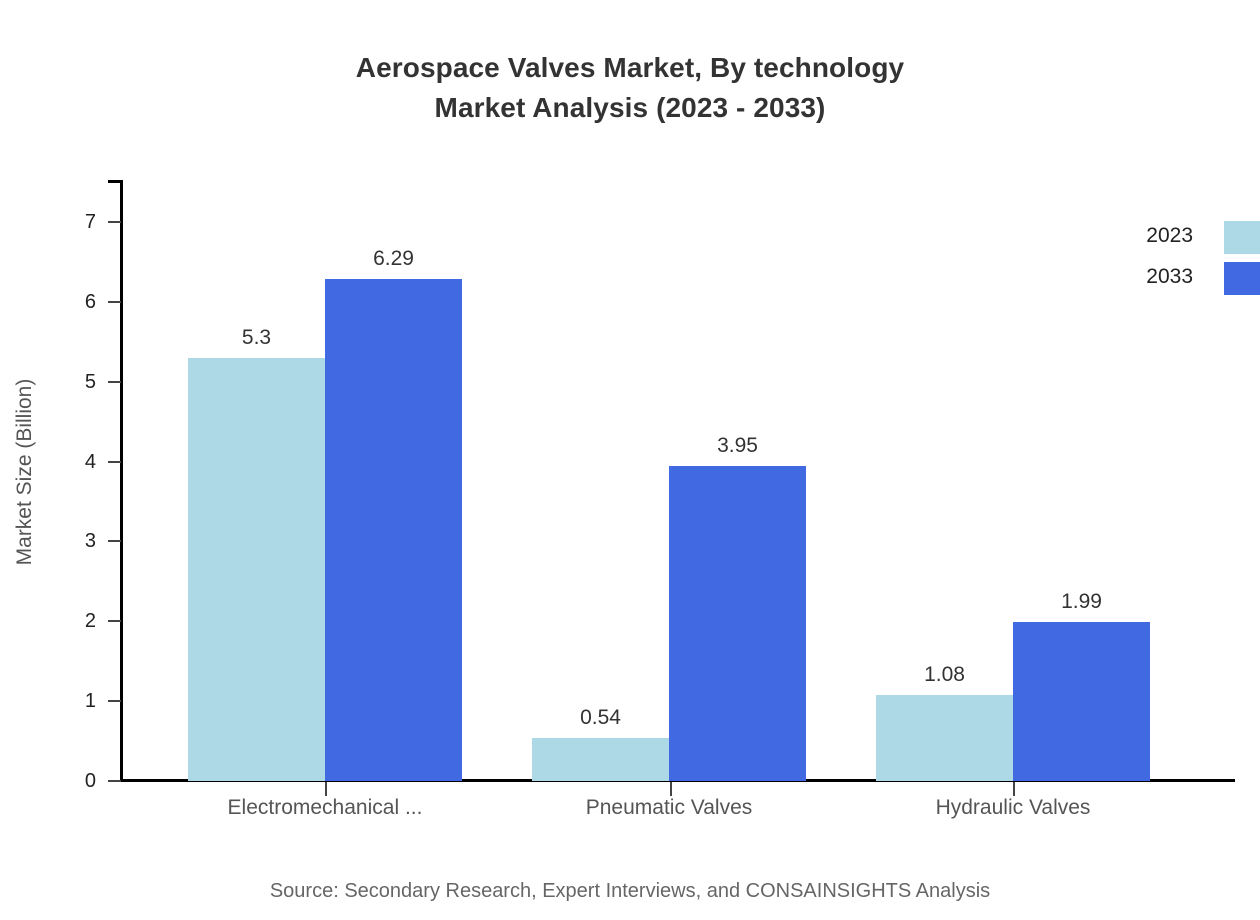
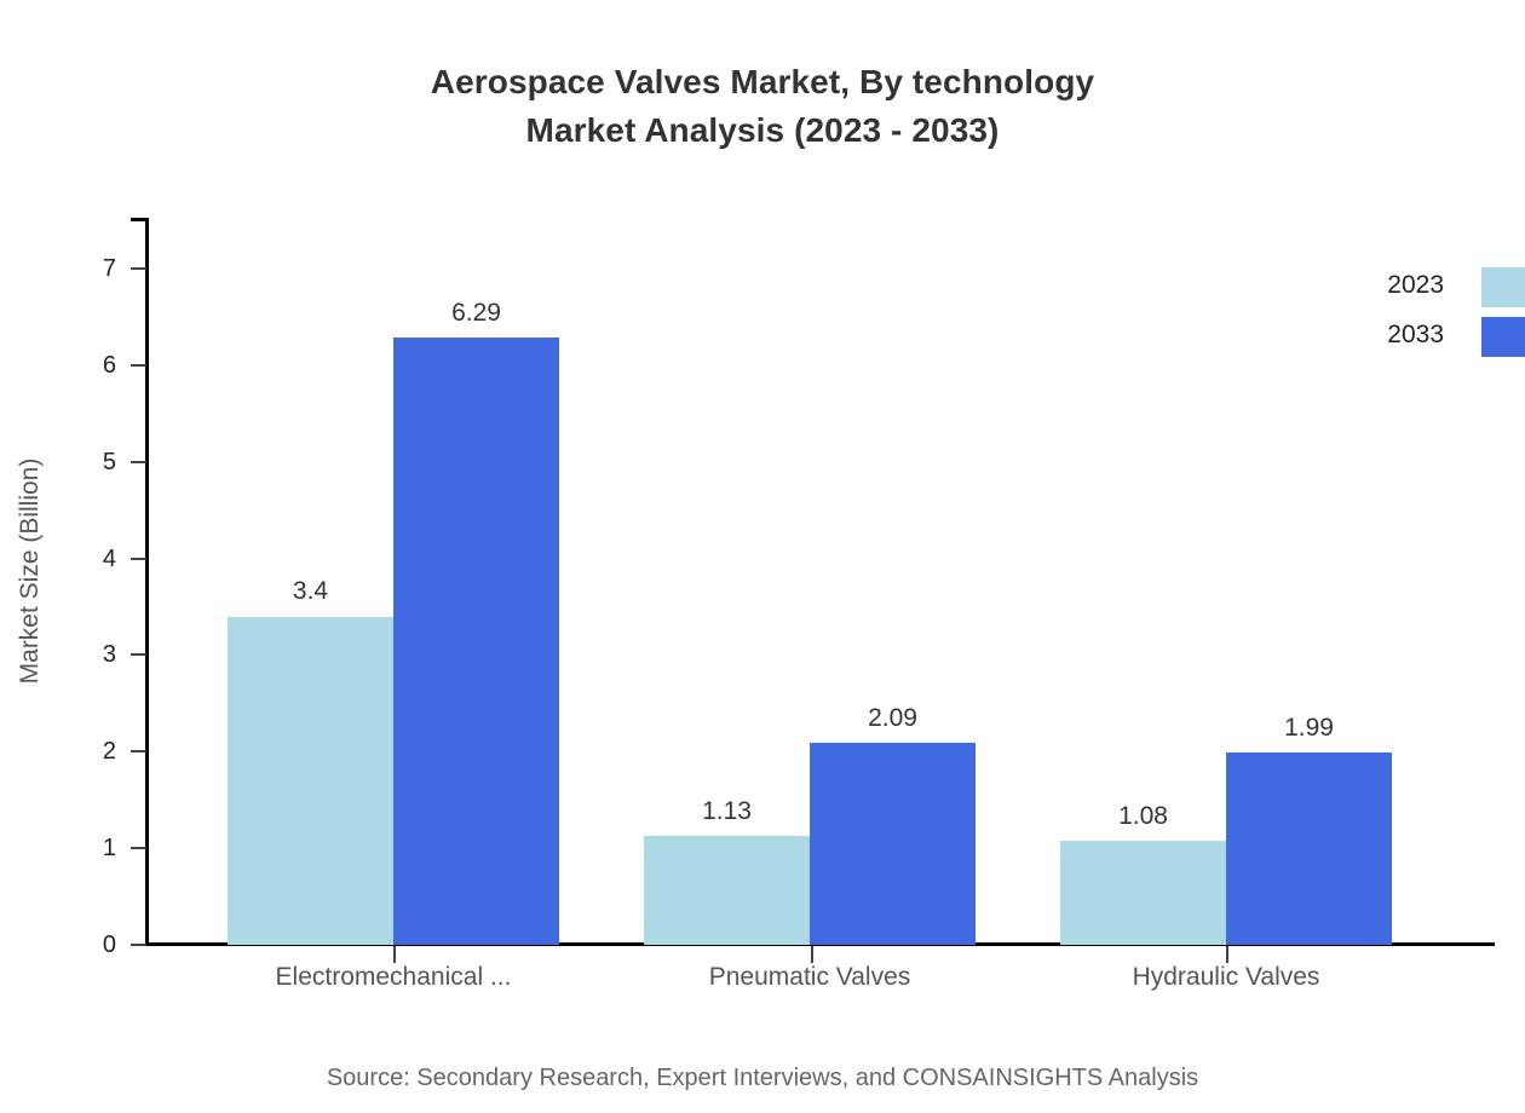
2023/Electromechanical ...: 5.3 -> 3.4
2023/Pneumatic Valves: 0.54 -> 1.13
2033/Pneumatic Valves: 3.95 -> 2.09
